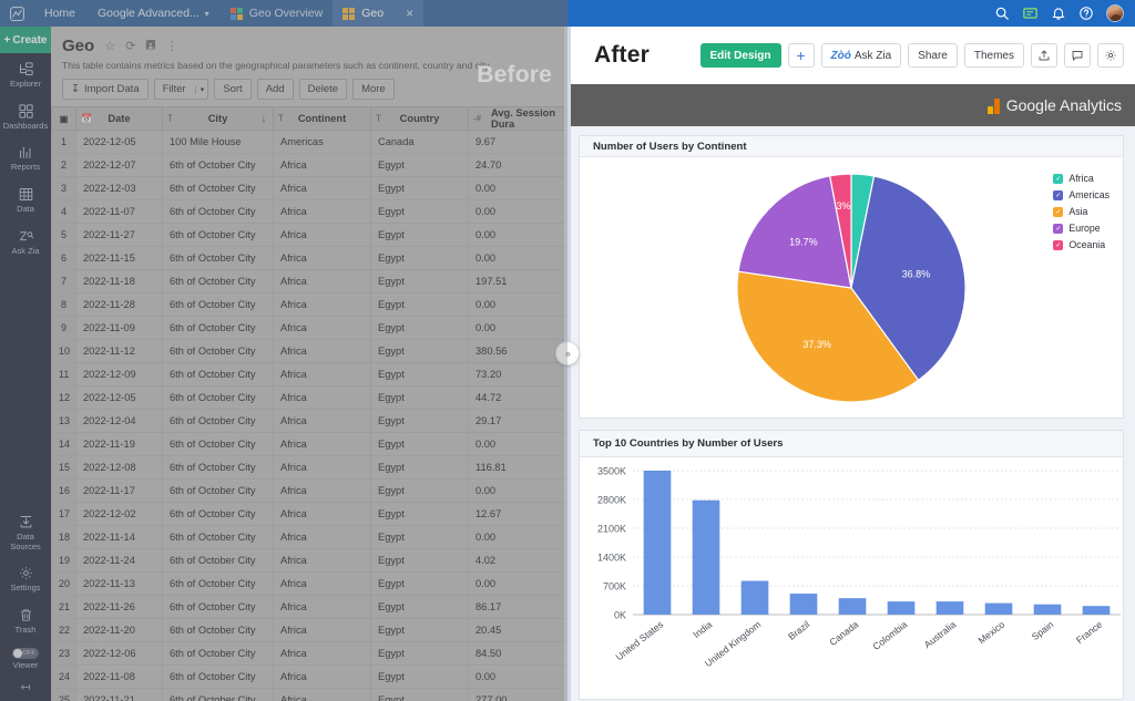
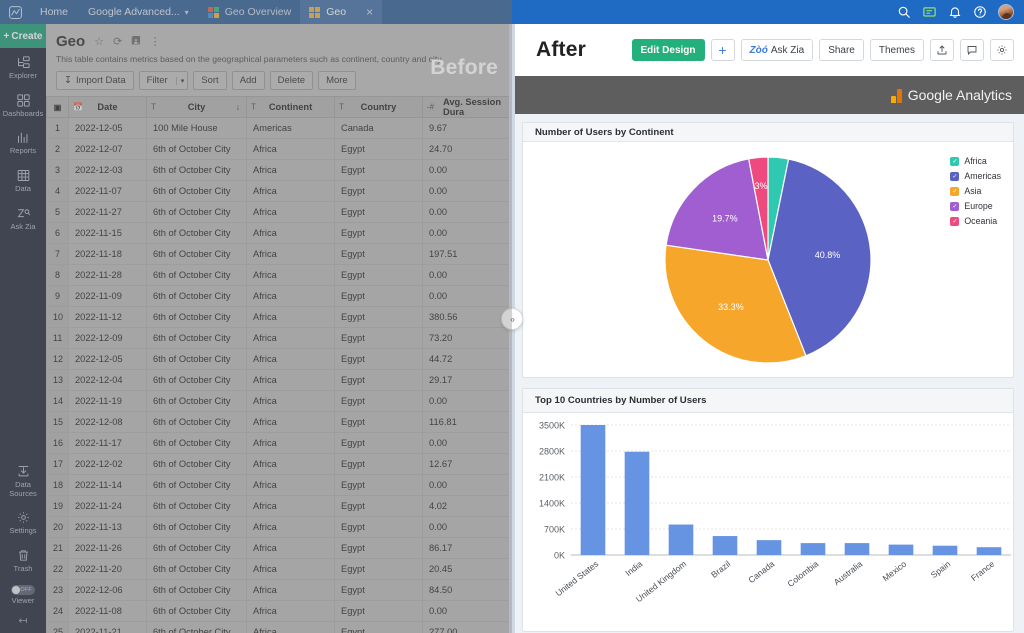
Number of Users by Continent/Americas: 36.8% -> 40.8%
Number of Users by Continent/Asia: 37.3% -> 33.3%
